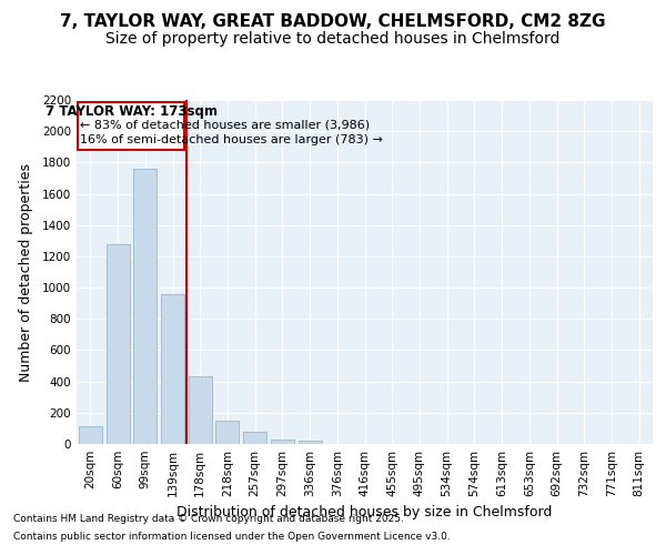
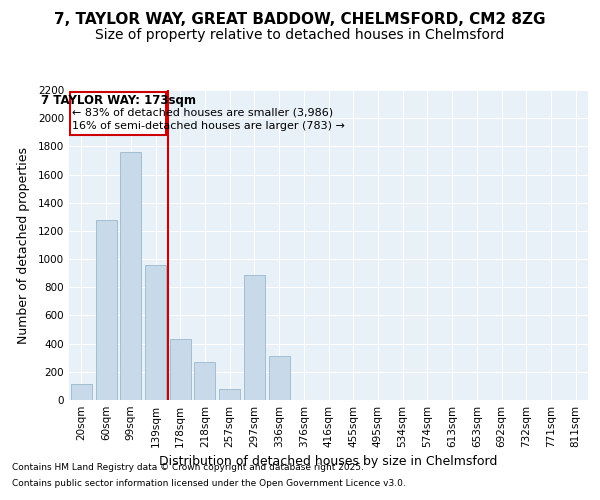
218sqm: 150 -> 270
297sqm: 30 -> 890
336sqm: 20 -> 310
